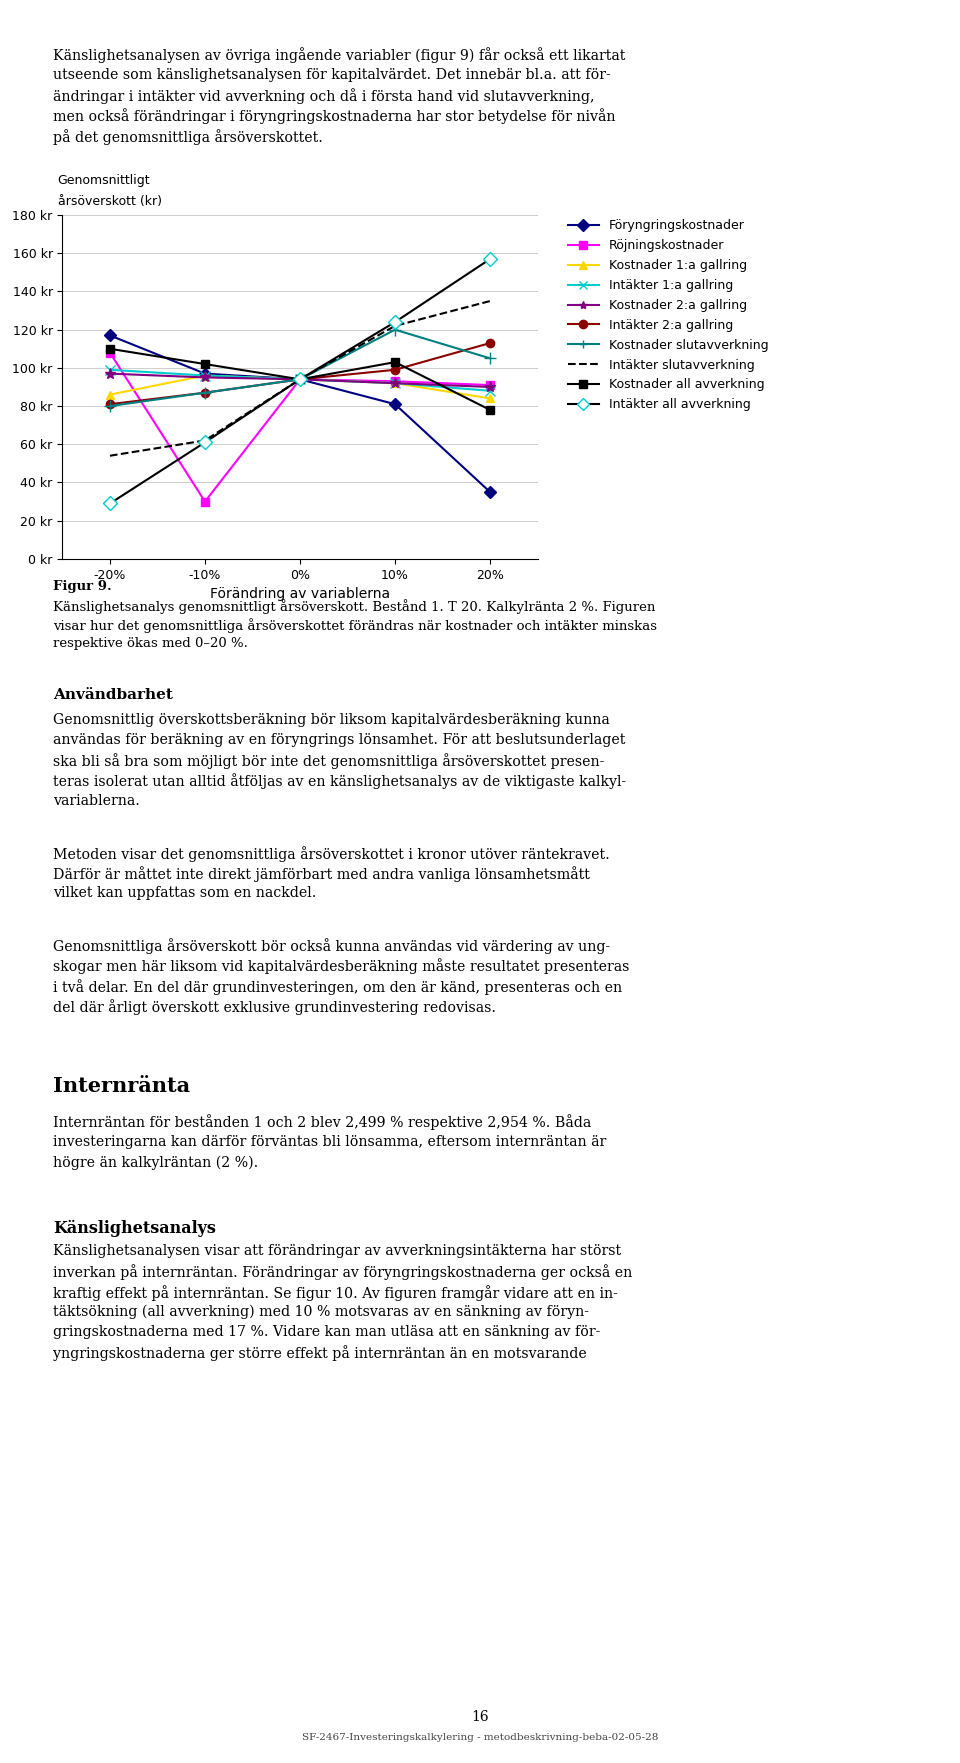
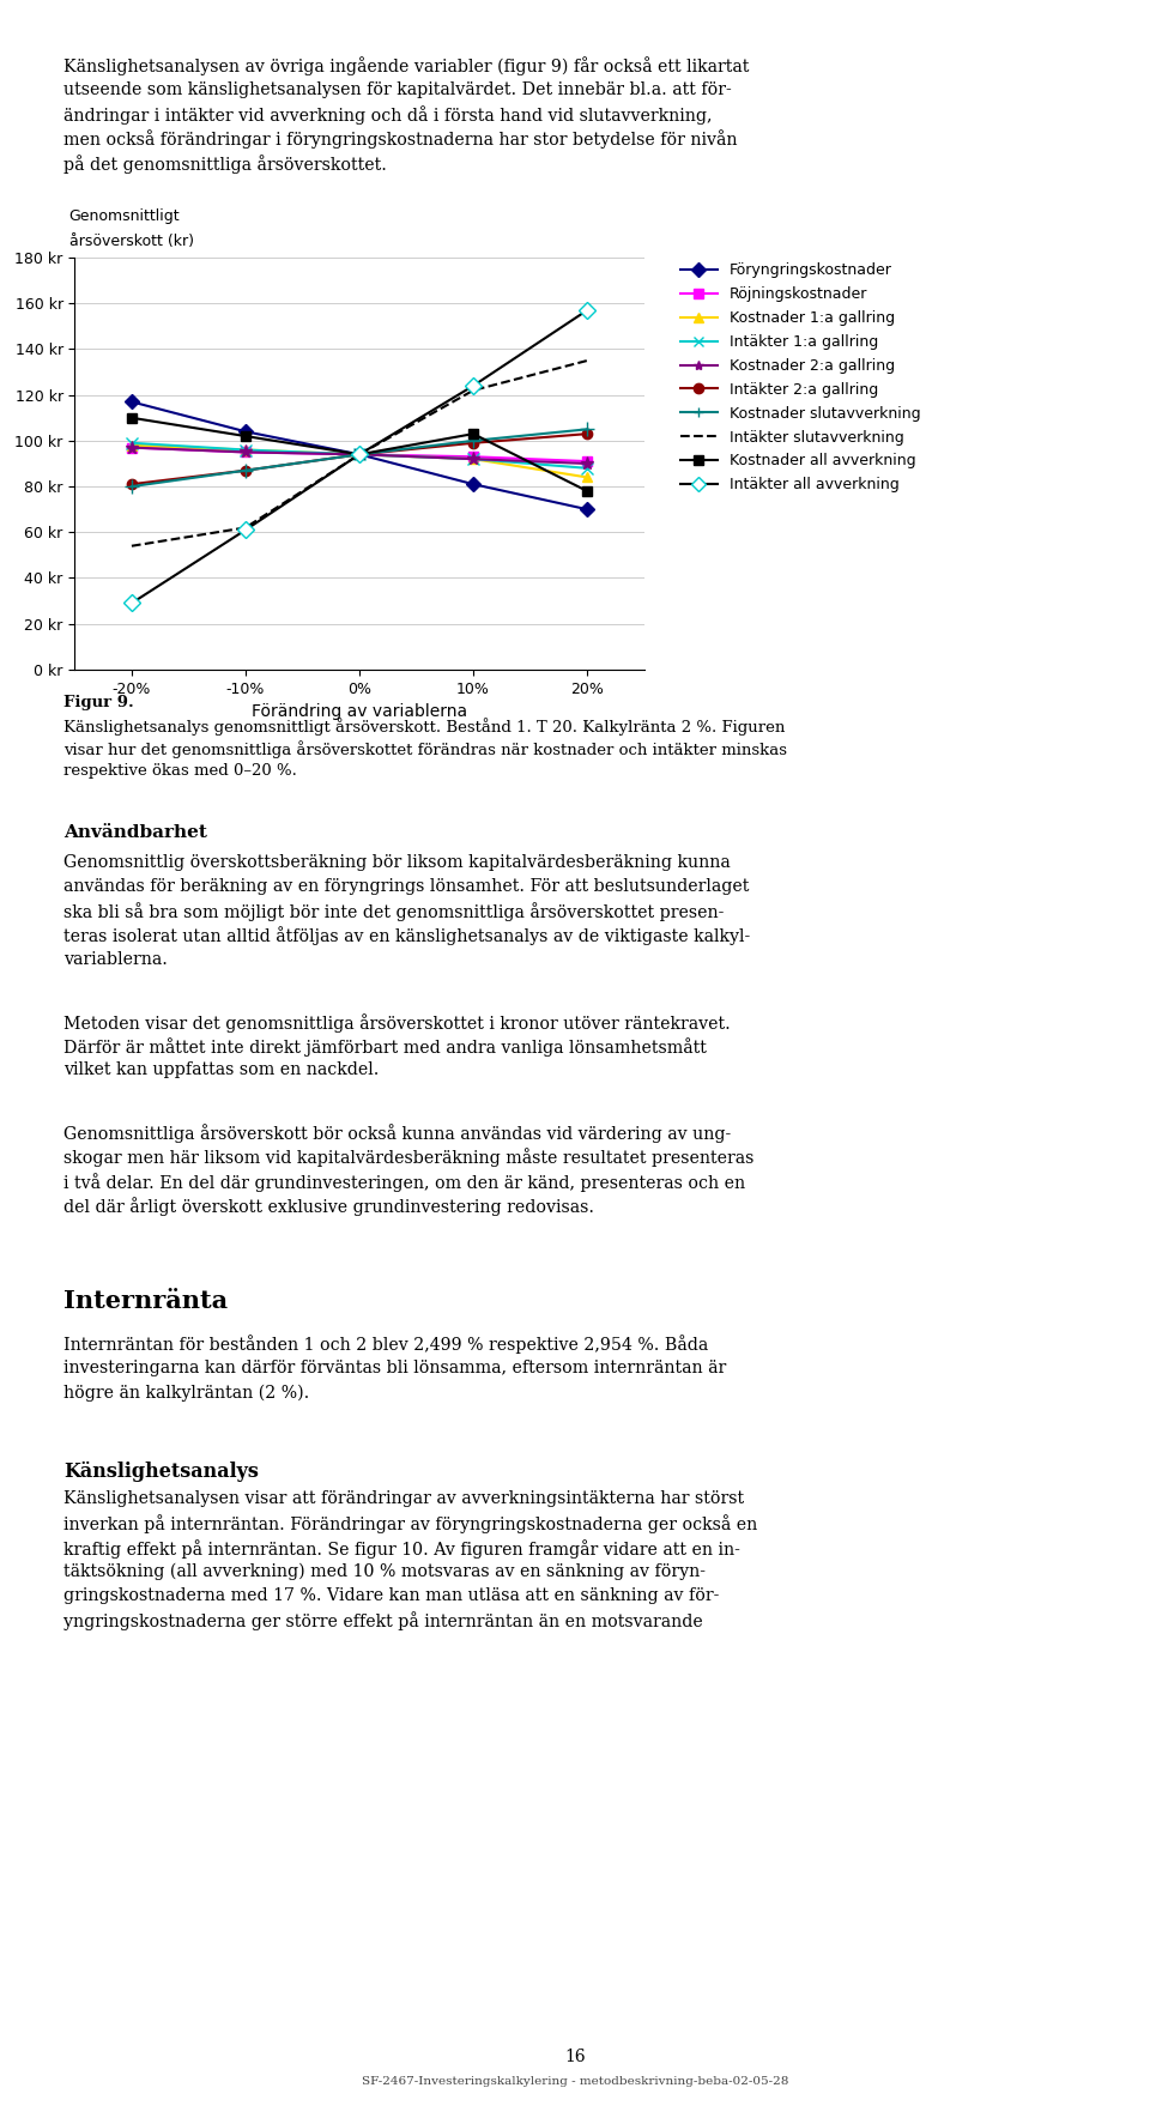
Röjningskostnader/-20%: 108 kr -> 97 kr
Kostnader 1:a gallring/-20%: 86 kr -> 98 kr
Föryngringskostnader/-10%: 97 kr -> 104 kr
Röjningskostnader/-10%: 30 kr -> 95 kr
Kostnader slutavverkning/10%: 120 kr -> 100 kr
Föryngringskostnader/20%: 35 kr -> 70 kr
Intäkter 2:a gallring/20%: 113 kr -> 103 kr
